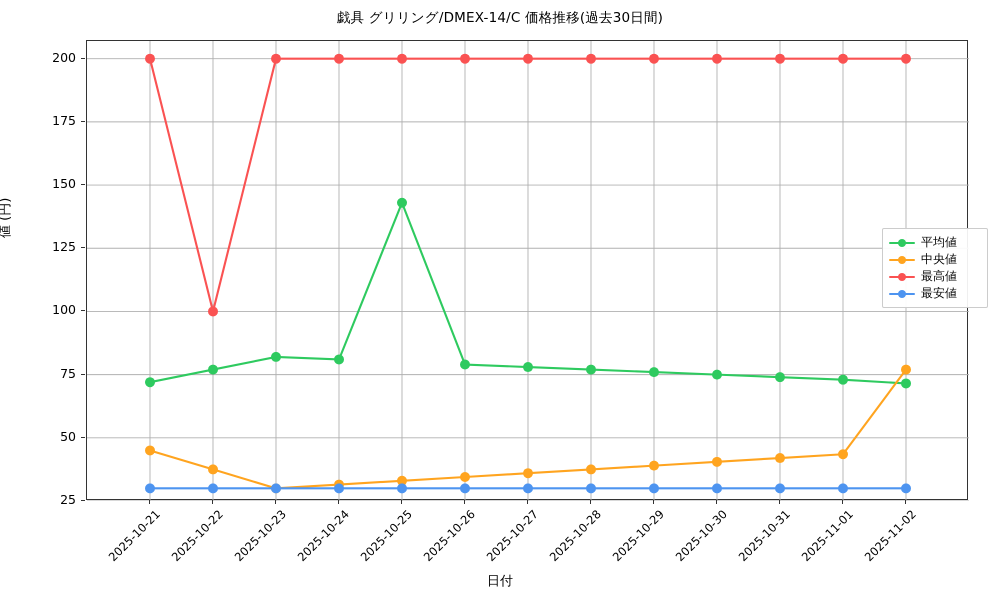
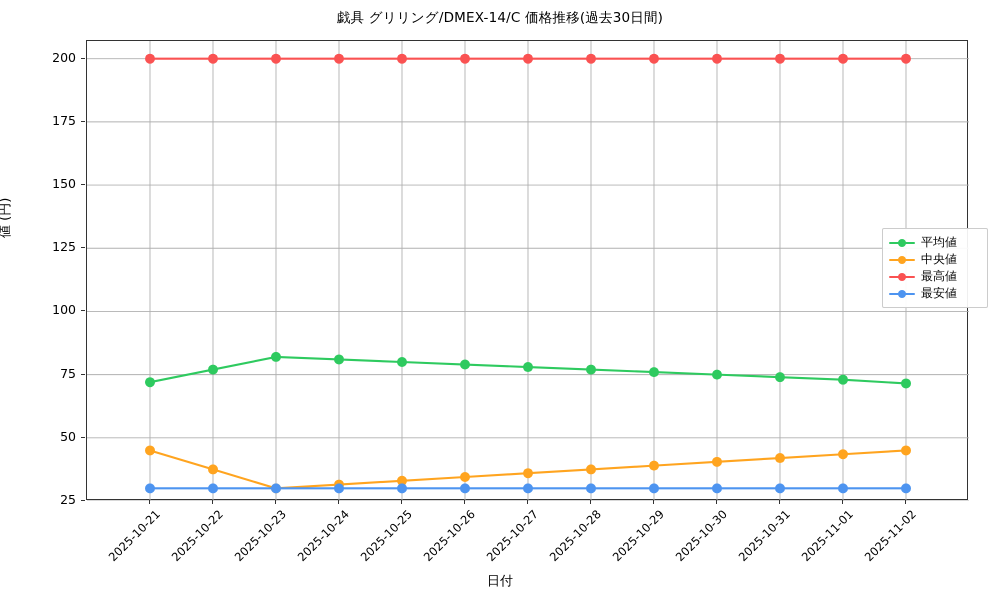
最高値/2025-10-22: 100 -> 200
平均値/2025-10-25: 143 -> 80
中央値/2025-11-02: 77 -> 45
